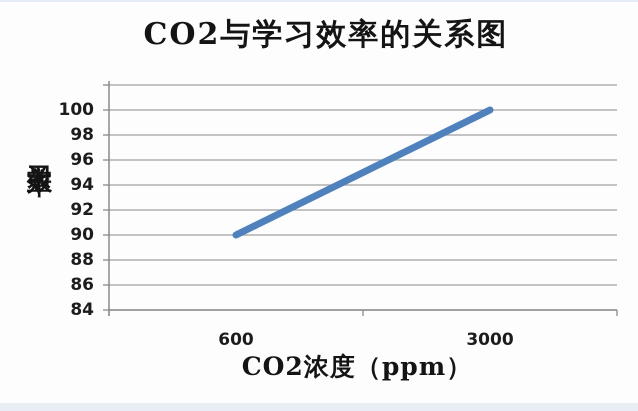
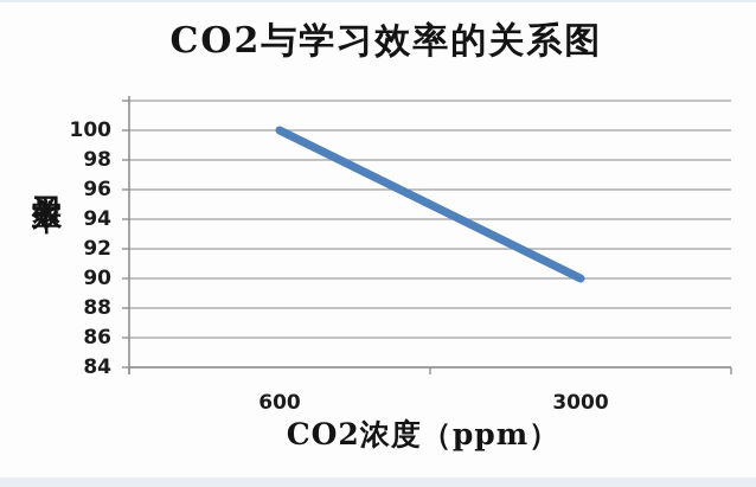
600: 90 -> 100
3000: 100 -> 90
